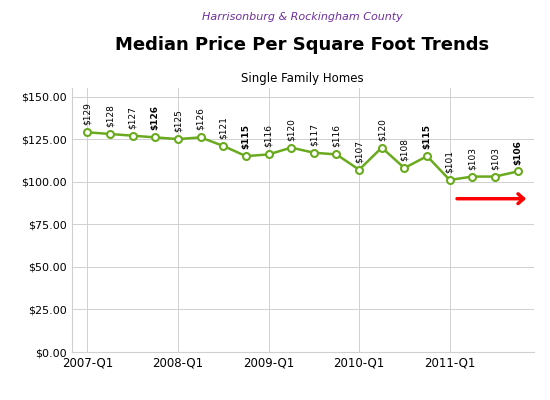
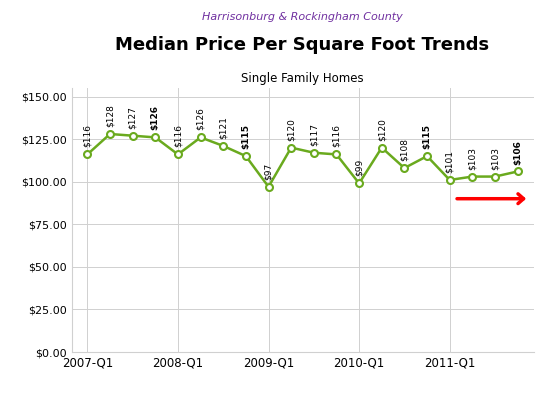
2007-Q1: $129 -> $116
2008-Q1: $125 -> $116
2009-Q1: $116 -> $97
2010-Q1: $107 -> $99
